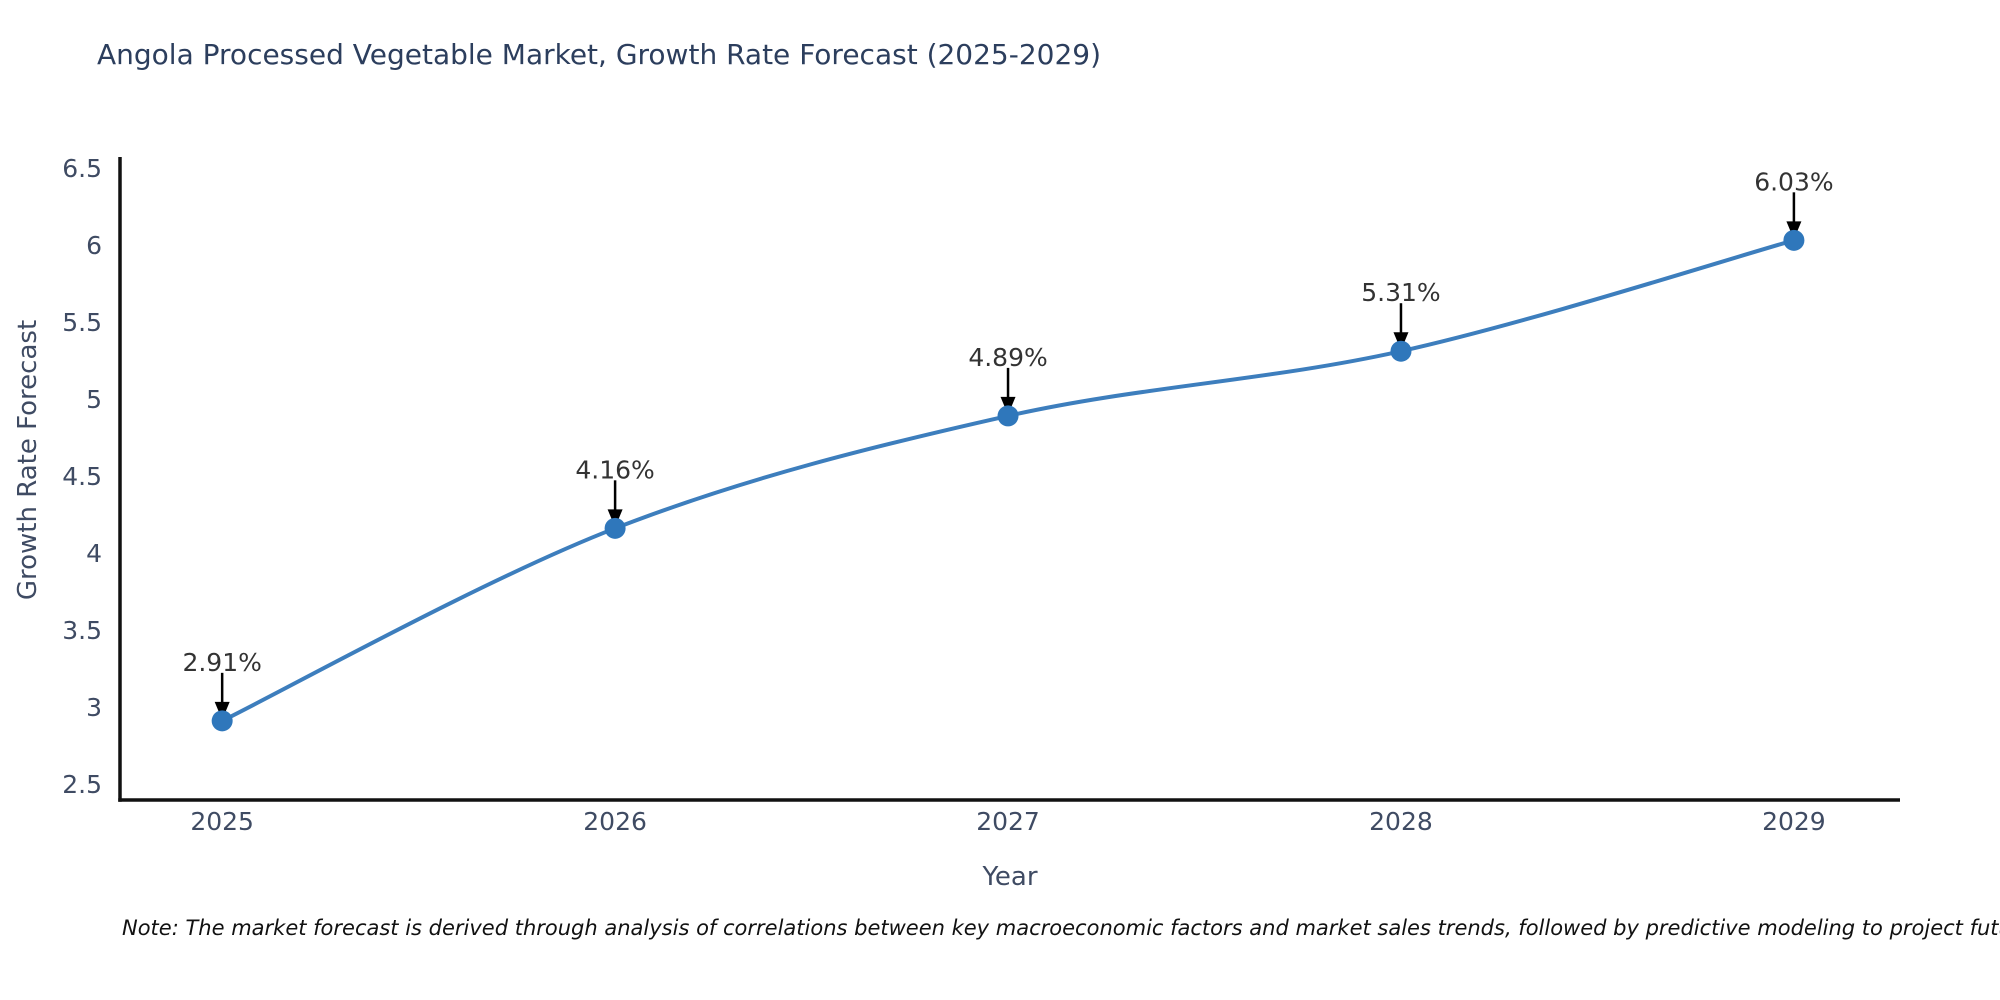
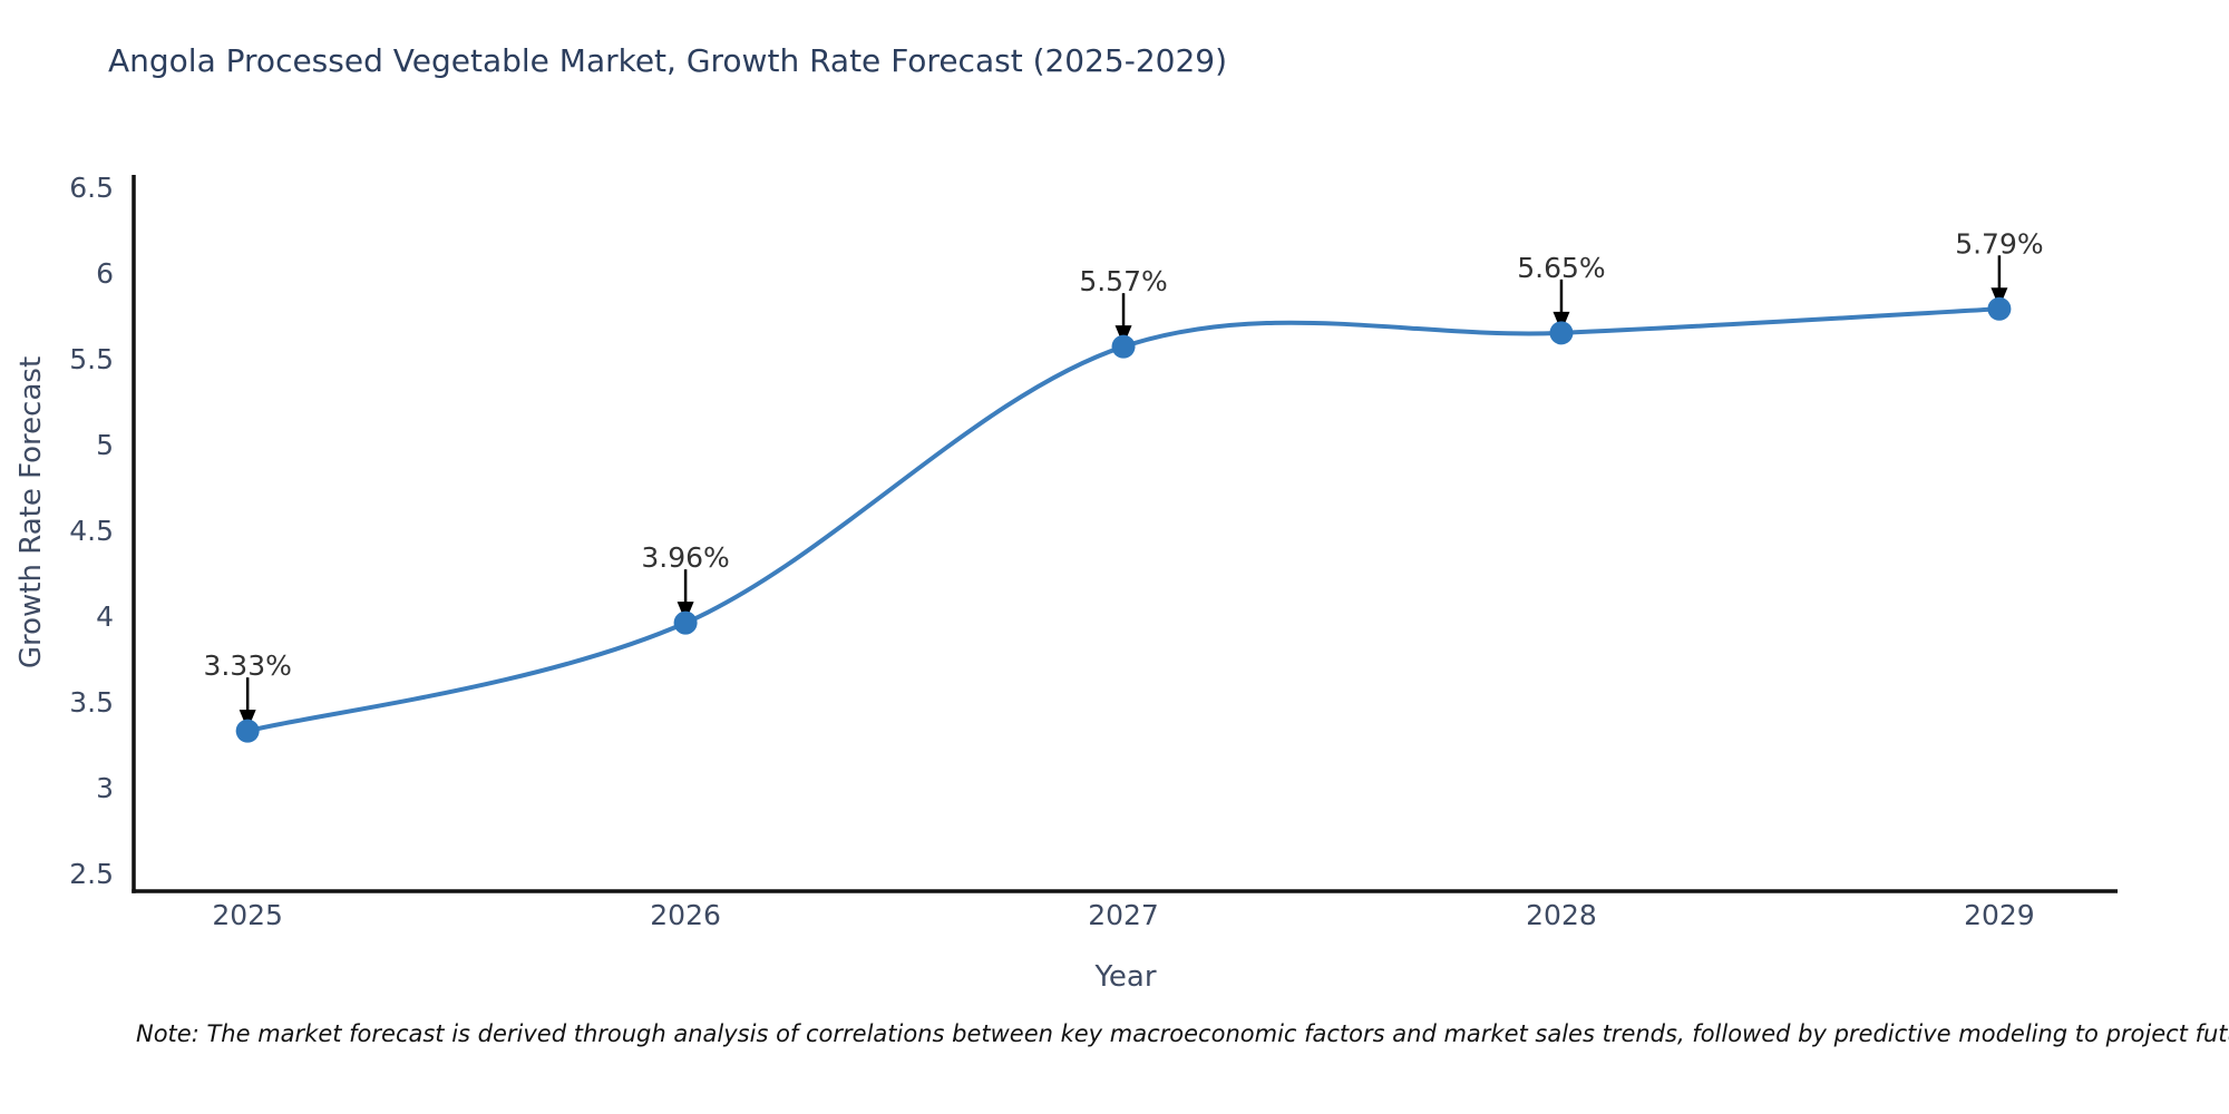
2025: 2.91% -> 3.33%
2026: 4.16% -> 3.96%
2027: 4.89% -> 5.57%
2028: 5.31% -> 5.65%
2029: 6.03% -> 5.79%
